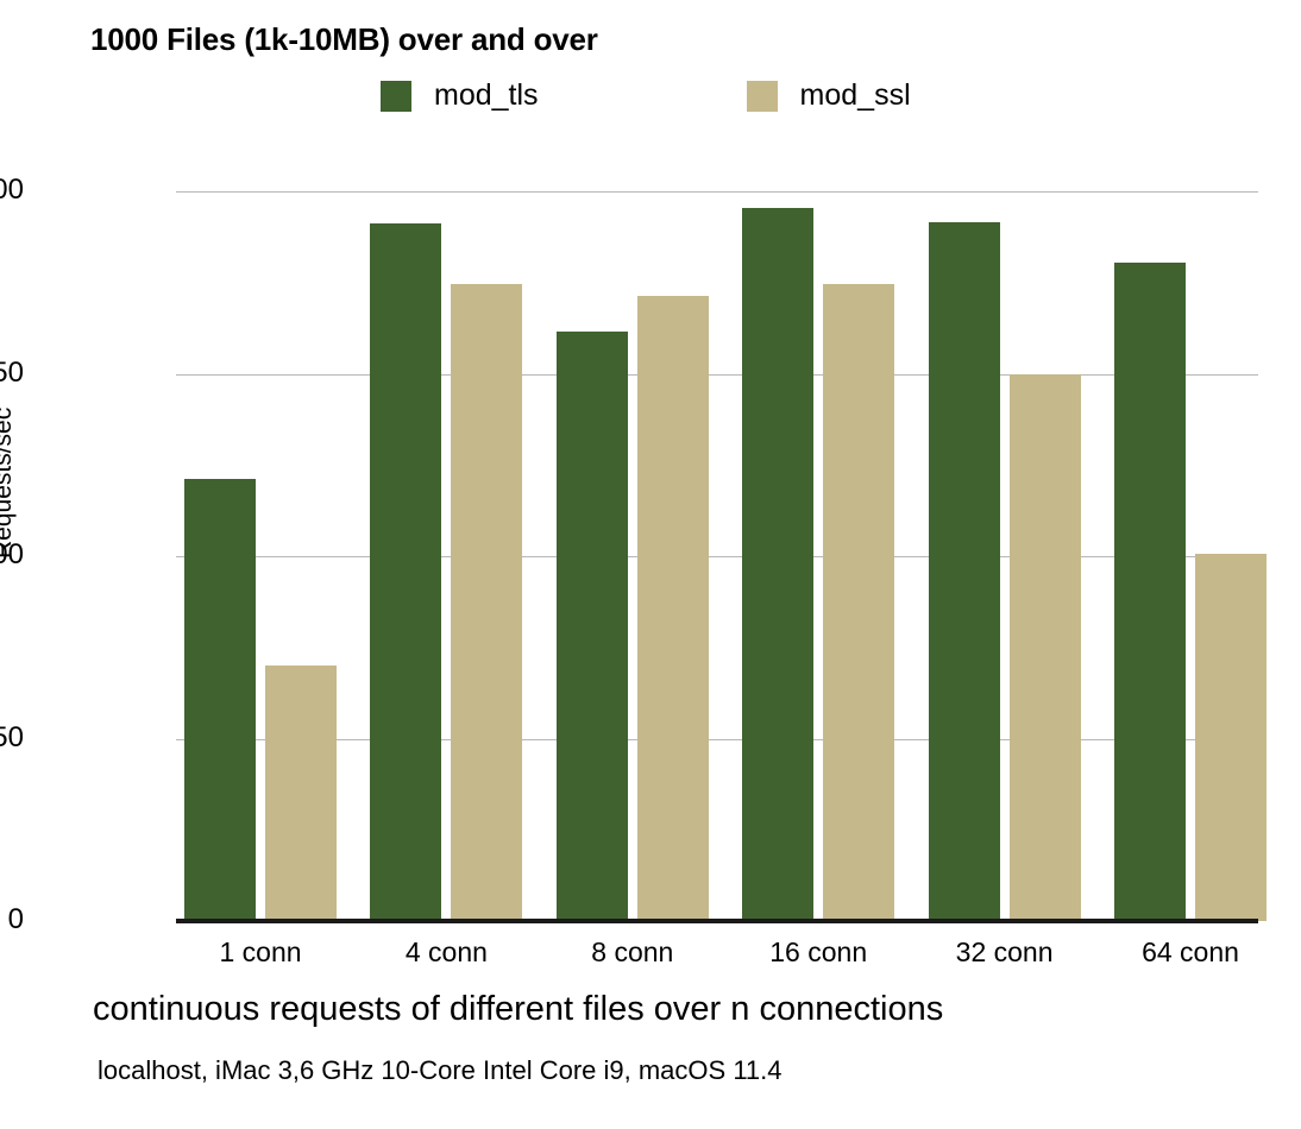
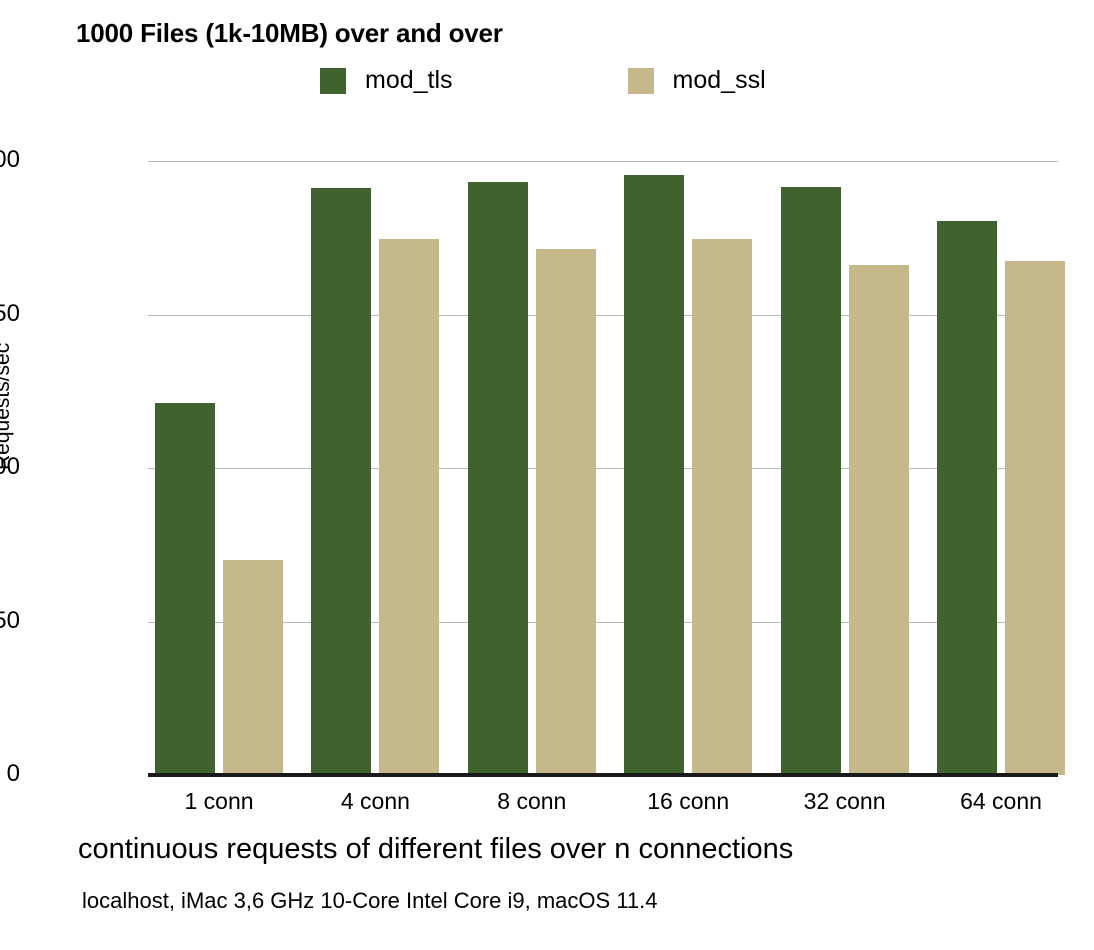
mod_tls/8 conn: 2100 -> 2510
mod_ssl/32 conn: 1950 -> 2160
mod_ssl/64 conn: 1310 -> 2180
